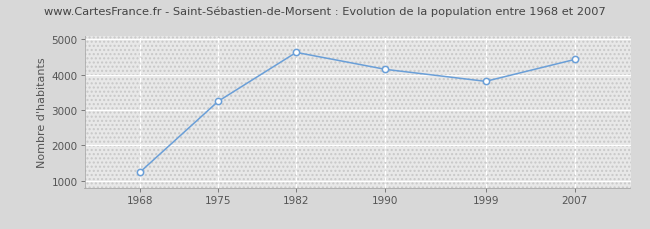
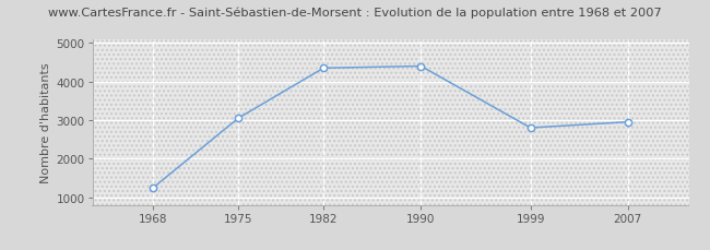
1975: 3250 -> 3050
1982: 4630 -> 4350
1990: 4150 -> 4400
1999: 3810 -> 2800
2007: 4430 -> 2950
